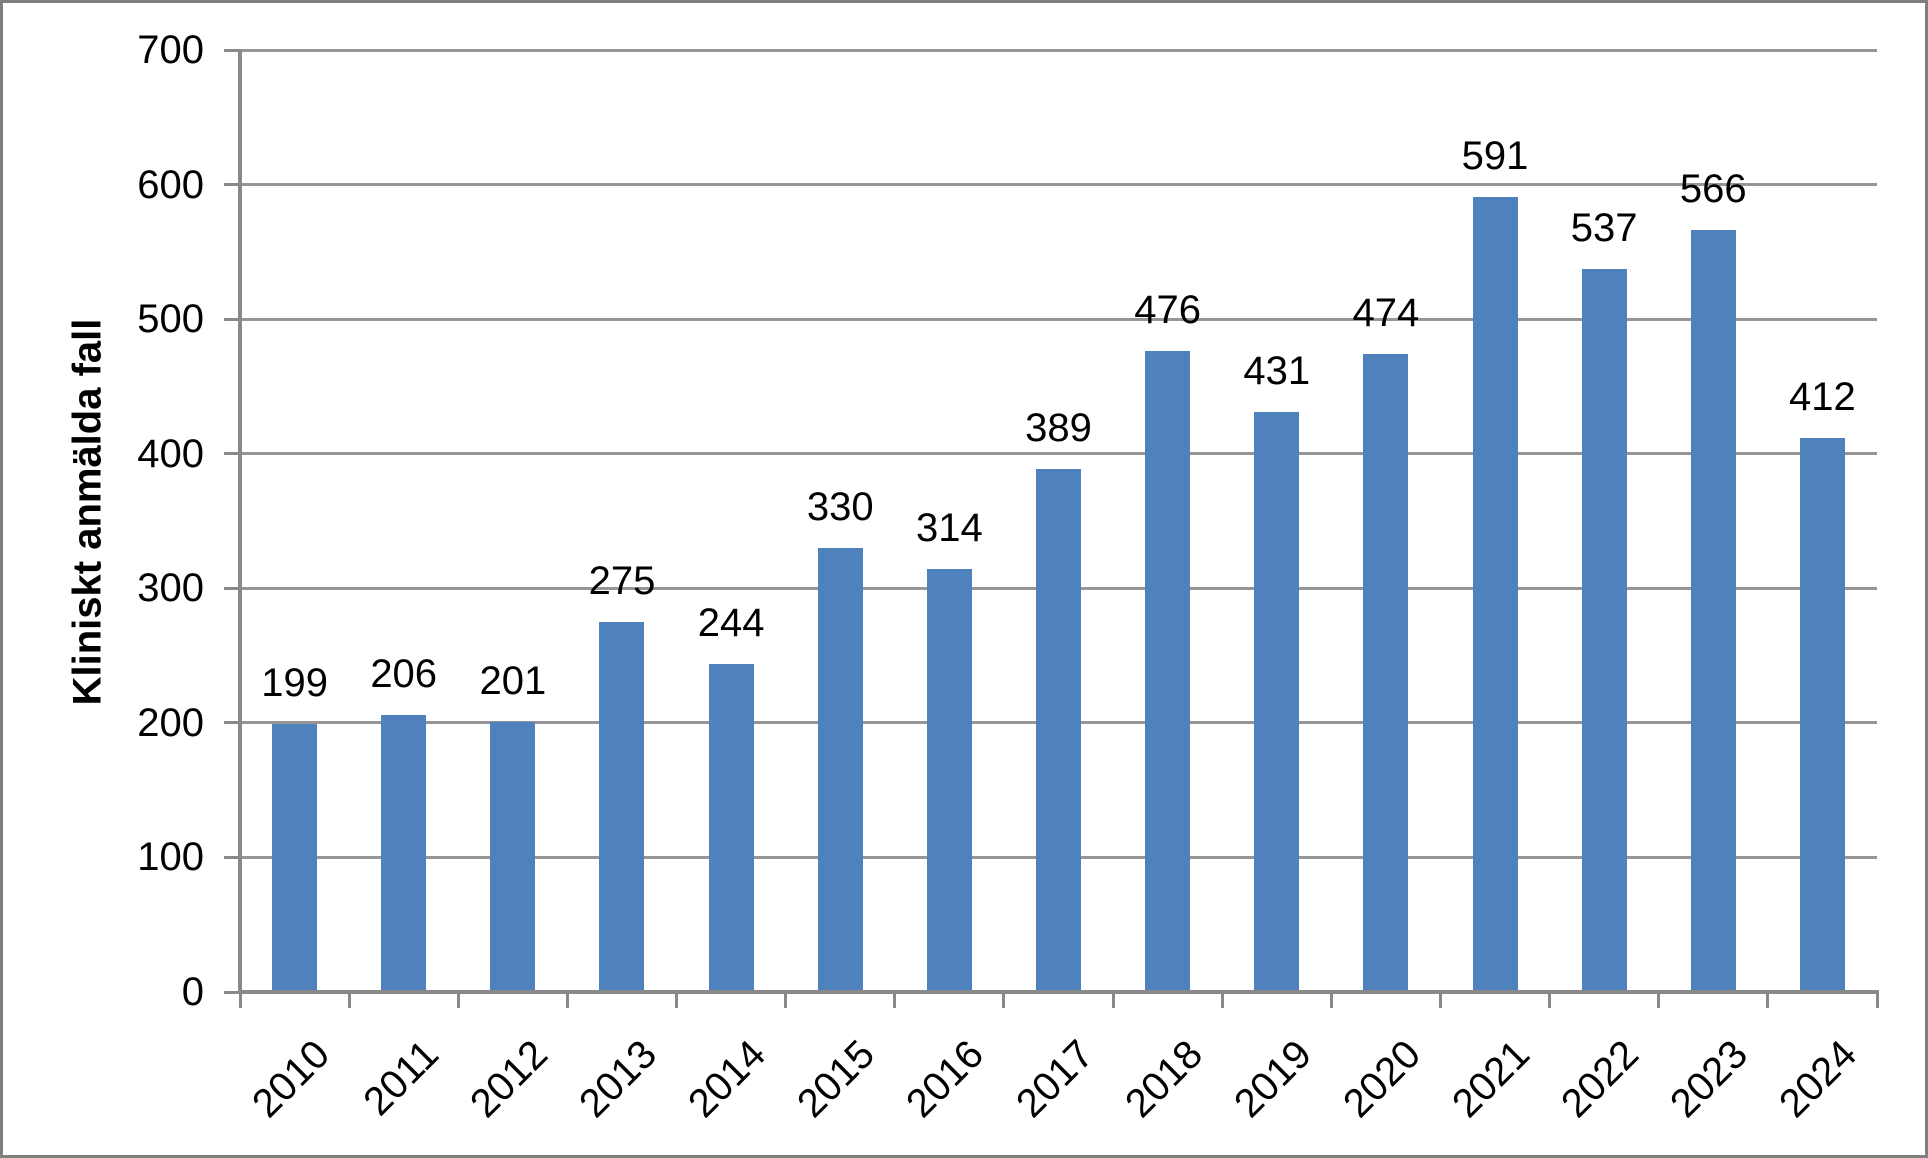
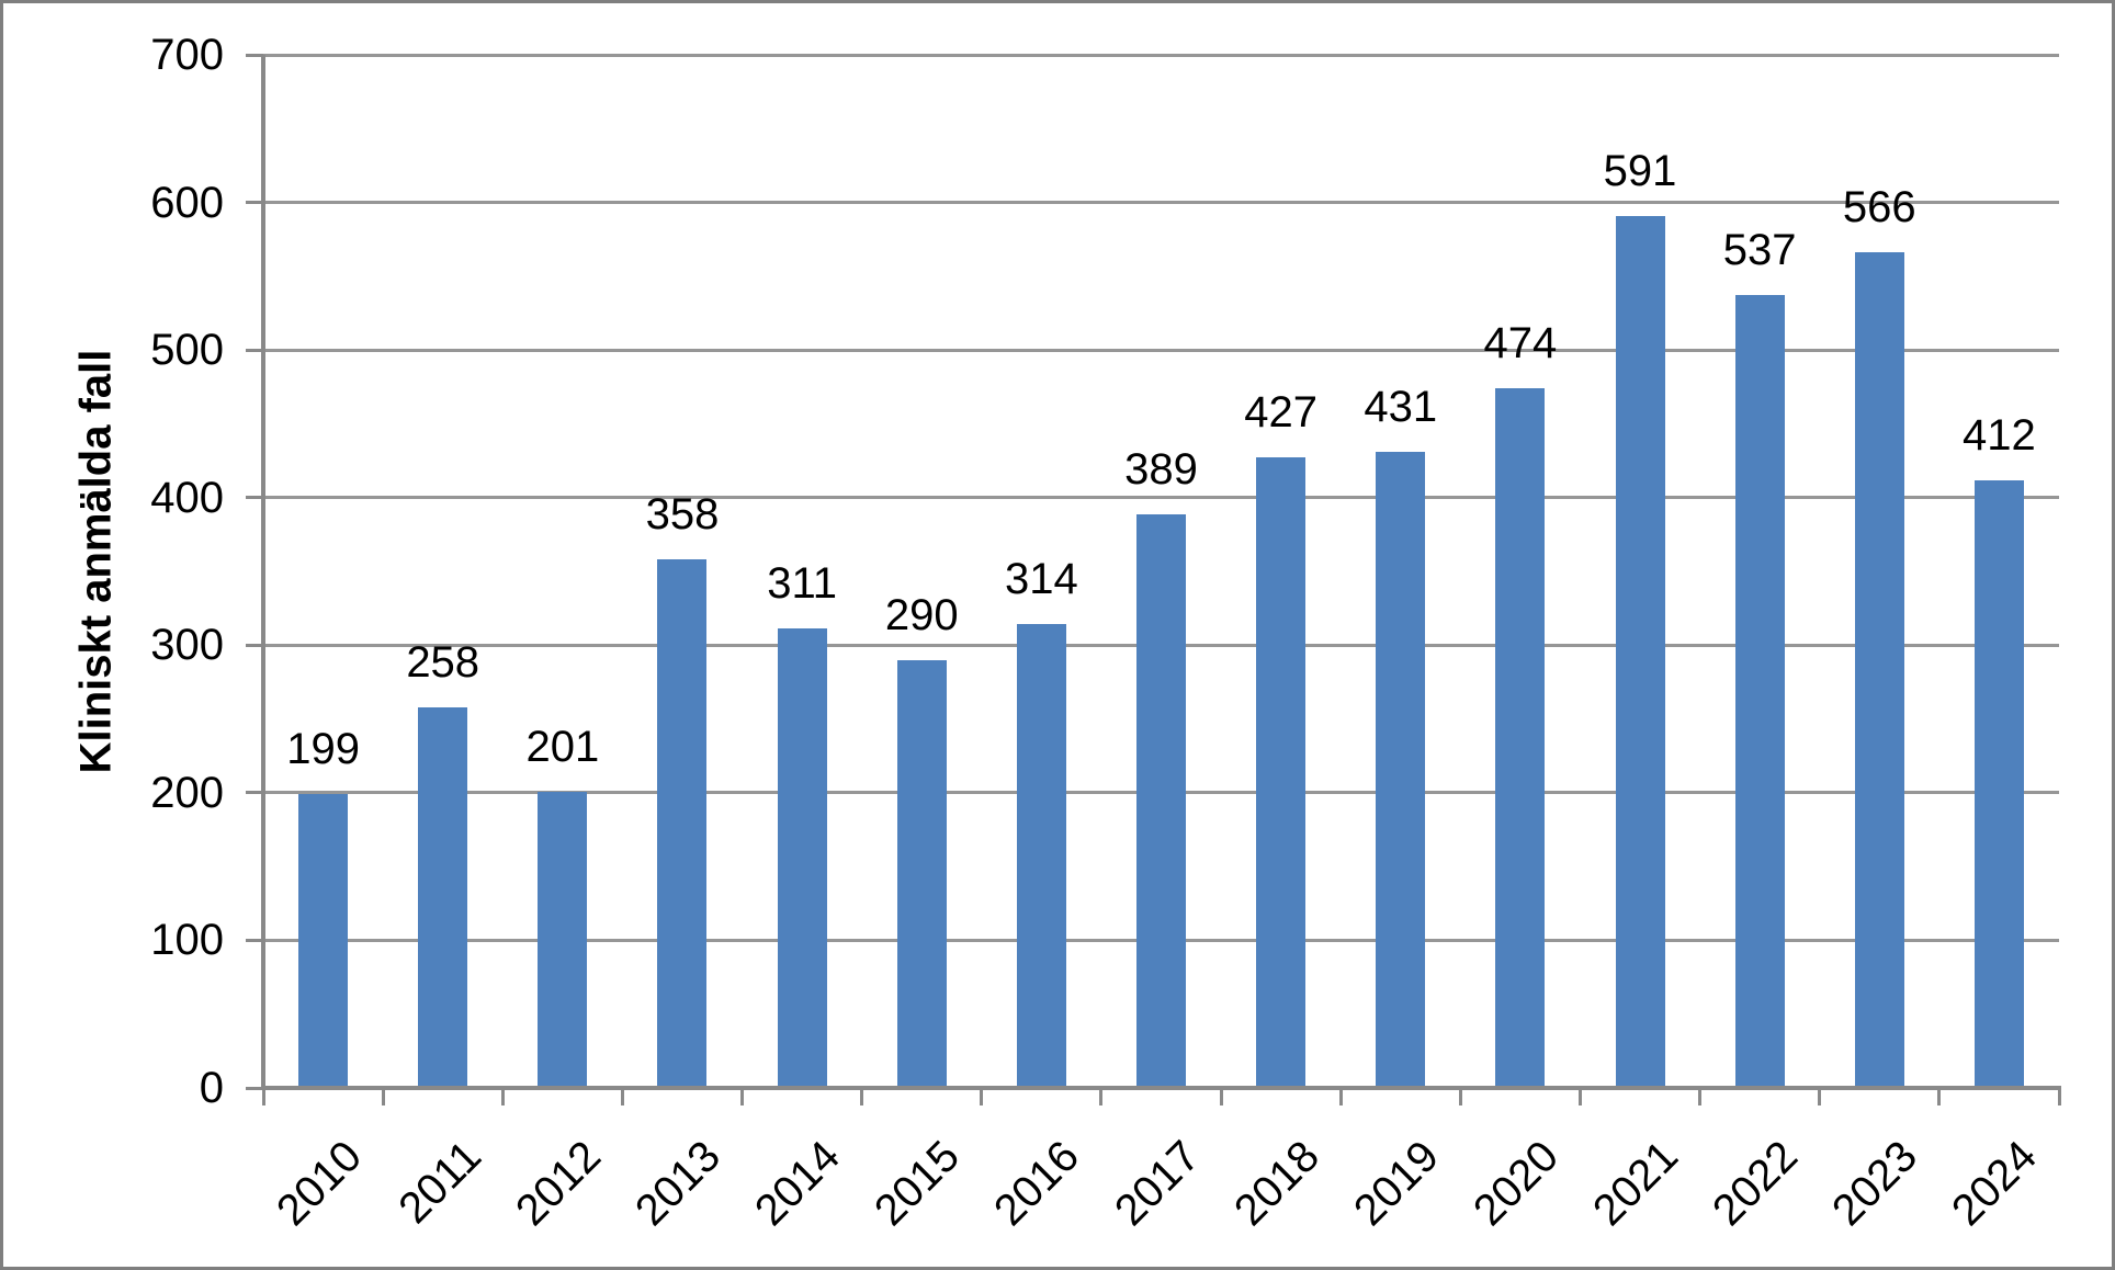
2011: 206 -> 258
2013: 275 -> 358
2014: 244 -> 311
2015: 330 -> 290
2018: 476 -> 427
